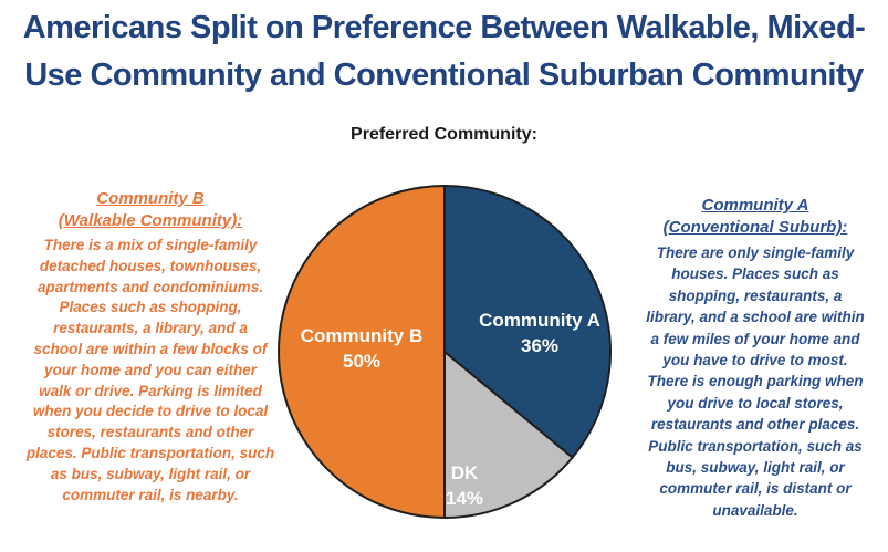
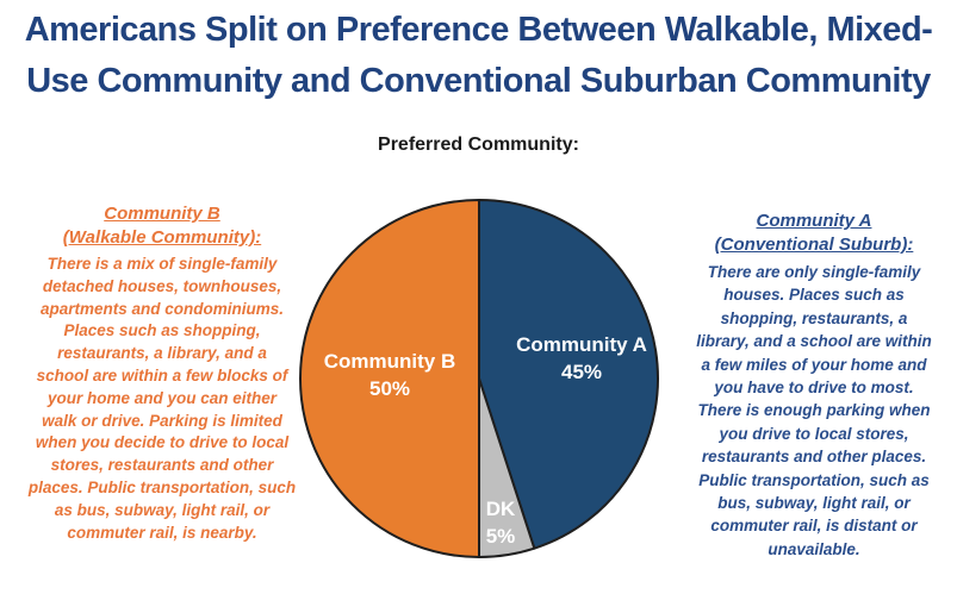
Community A: 36% -> 45%
DK: 14% -> 5%
